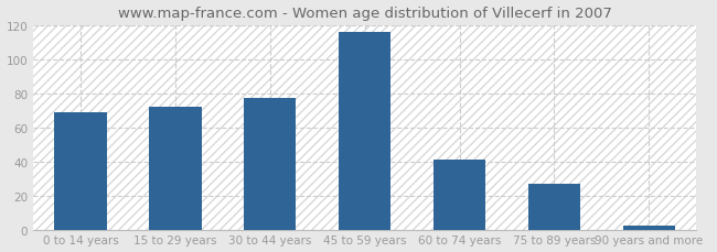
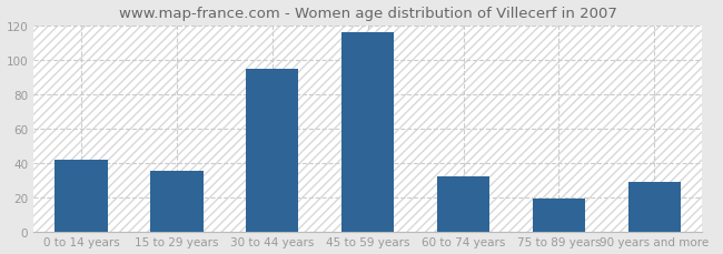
0 to 14 years: 69 -> 42
15 to 29 years: 72 -> 35
30 to 44 years: 77 -> 95
60 to 74 years: 41 -> 32
75 to 89 years: 27 -> 19
90 years and more: 2 -> 29
